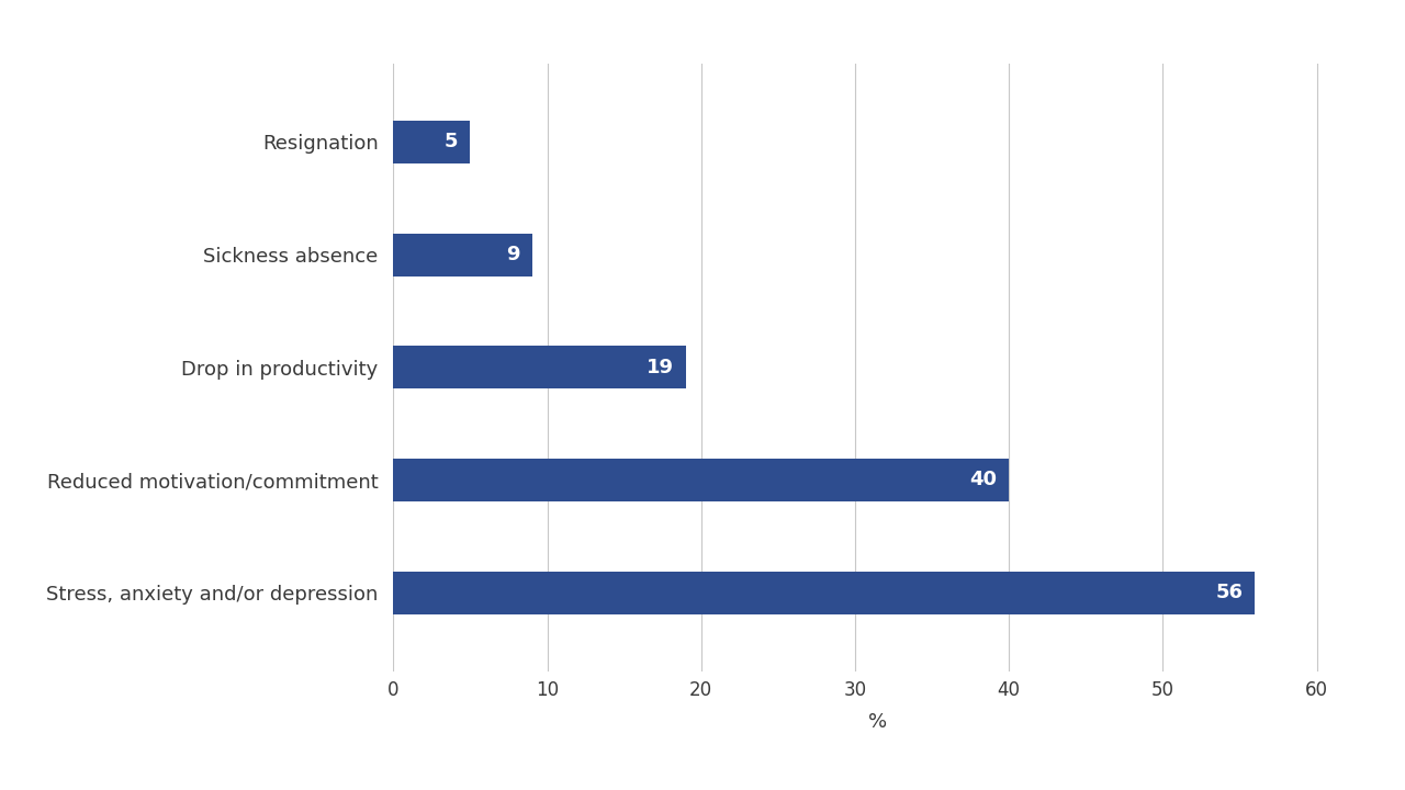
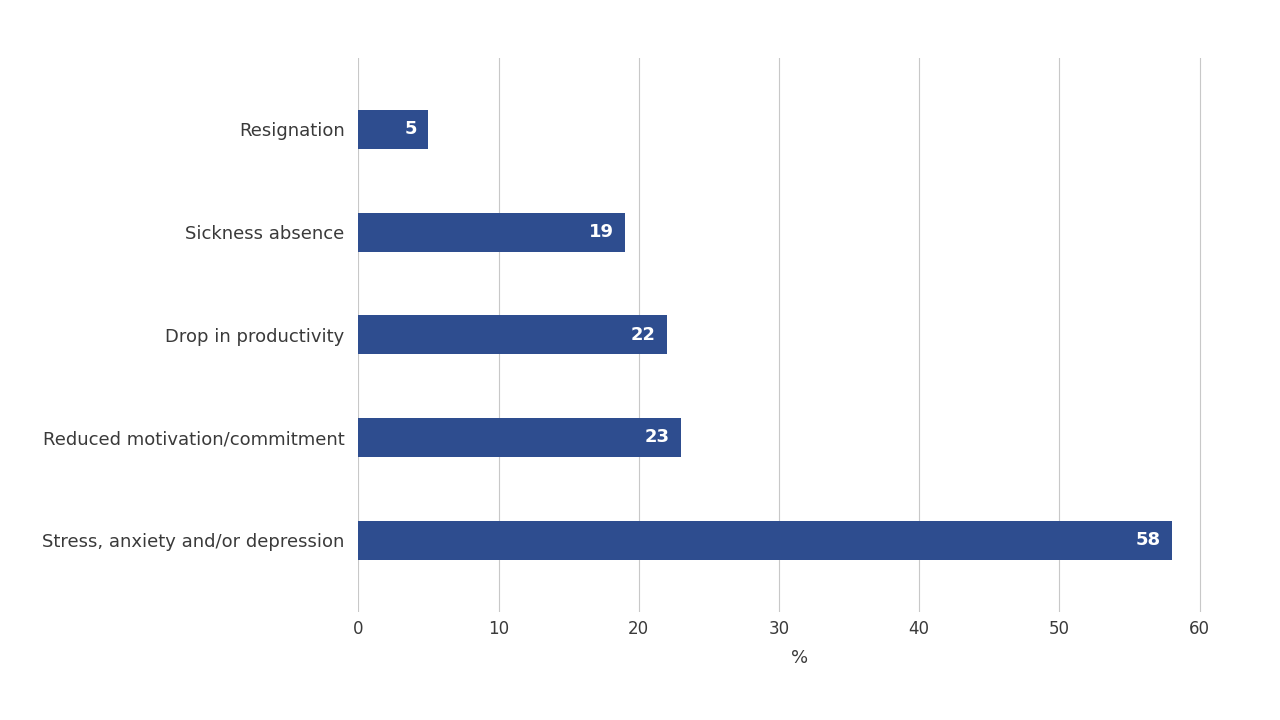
Sickness absence: 9 -> 19
Drop in productivity: 19 -> 22
Reduced motivation/commitment: 40 -> 23
Stress, anxiety and/or depression: 56 -> 58
